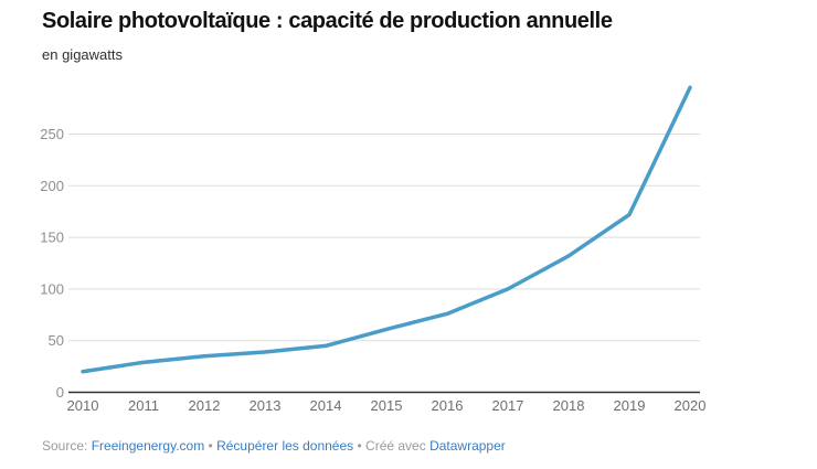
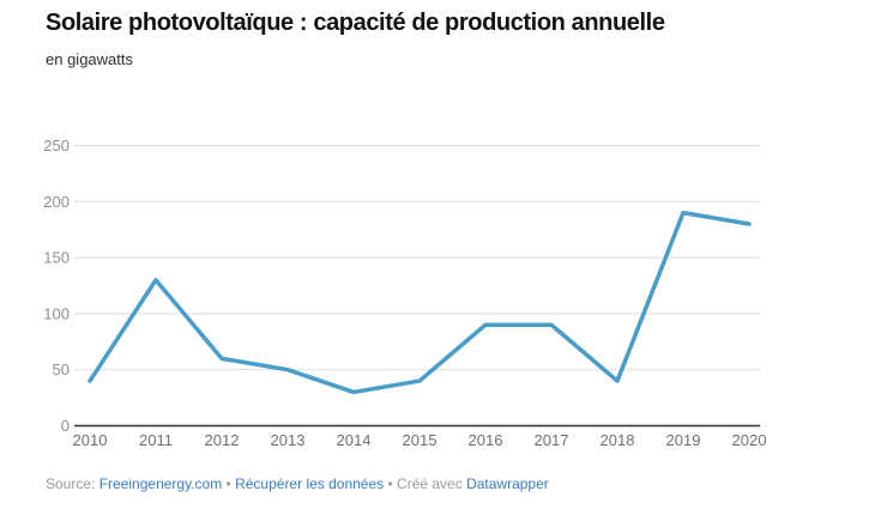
2010: 20 -> 40
2011: 30 -> 130
2012: 40 -> 60
2013: 40 -> 50
2014: 40 -> 30
2015: 60 -> 40
2016: 80 -> 90
2017: 100 -> 90
2018: 130 -> 40
2019: 170 -> 190
2020: 300 -> 180
